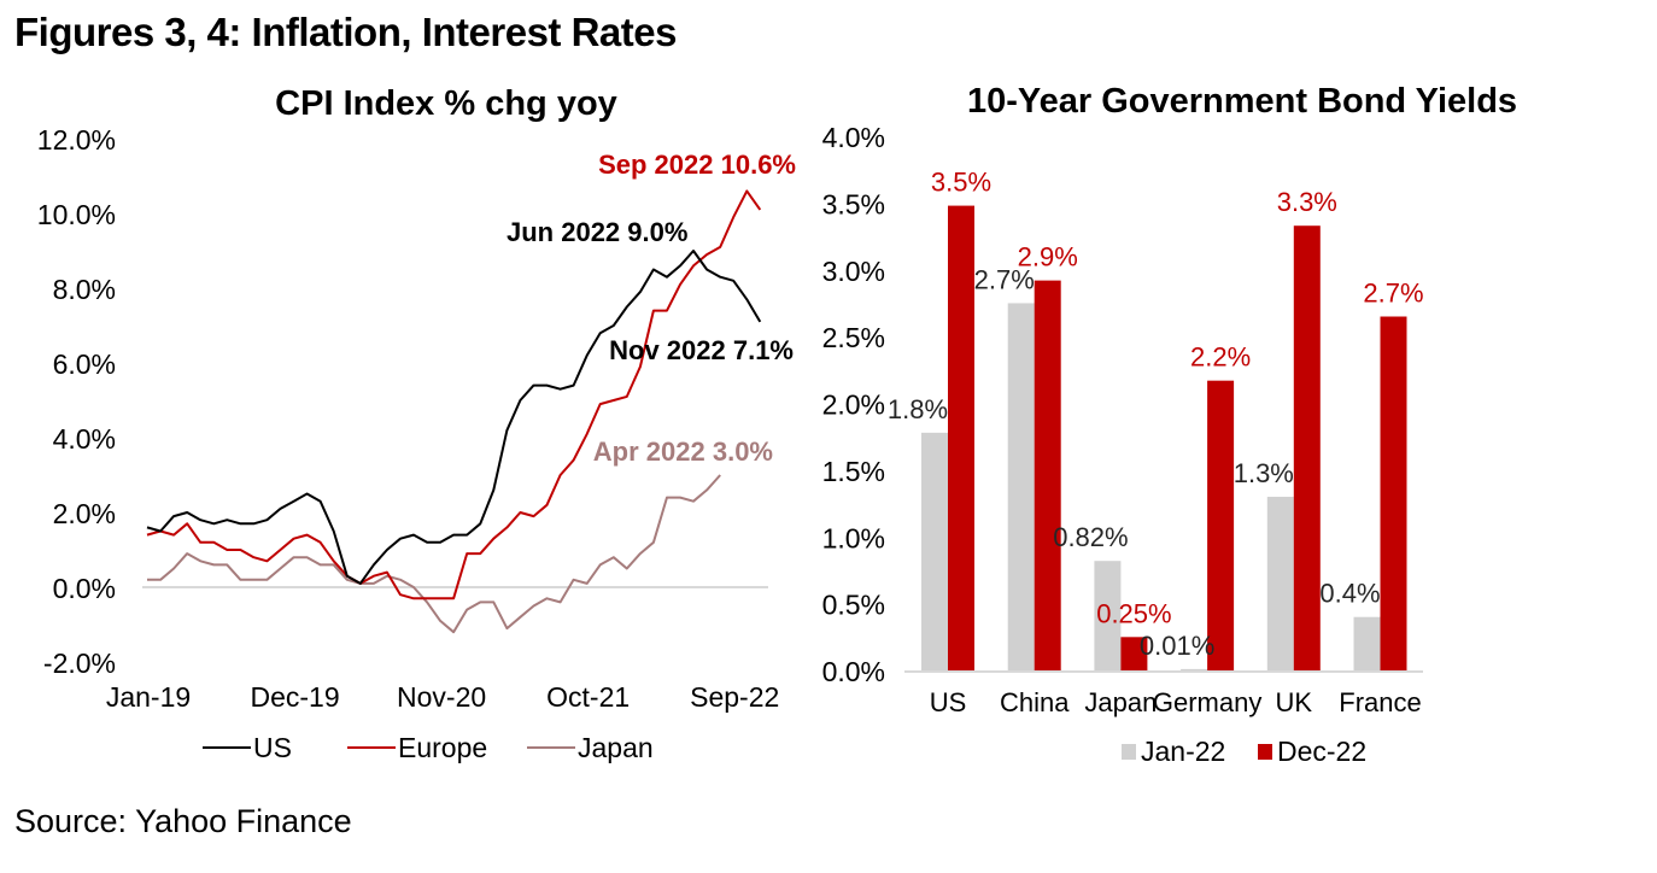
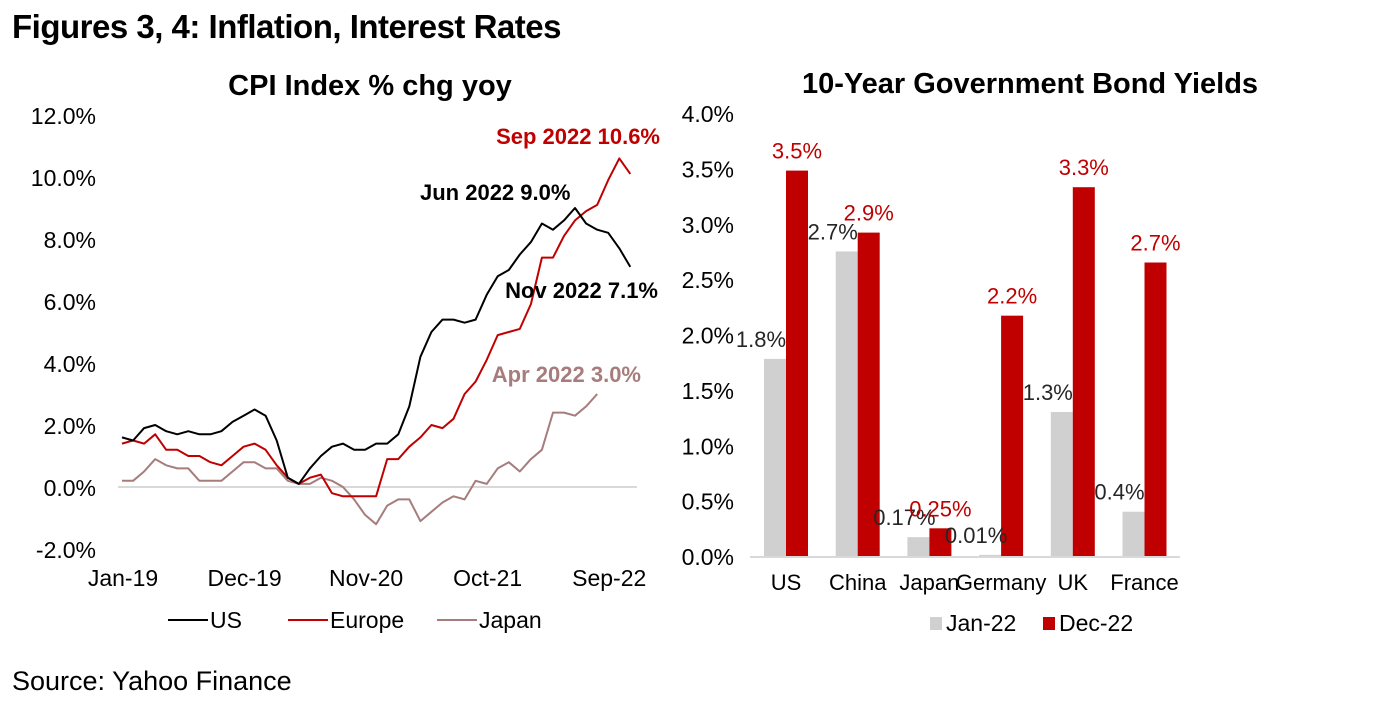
10-Year Government Bond Yields/Jan-22/Japan: 0.82% -> 0.17%
